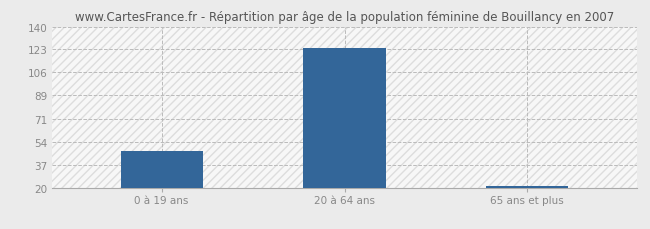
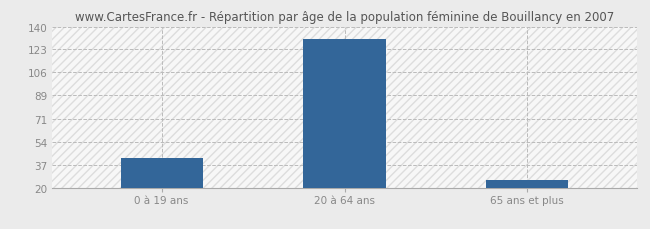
0 à 19 ans: 47 -> 42
20 à 64 ans: 124 -> 131
65 ans et plus: 21 -> 26
